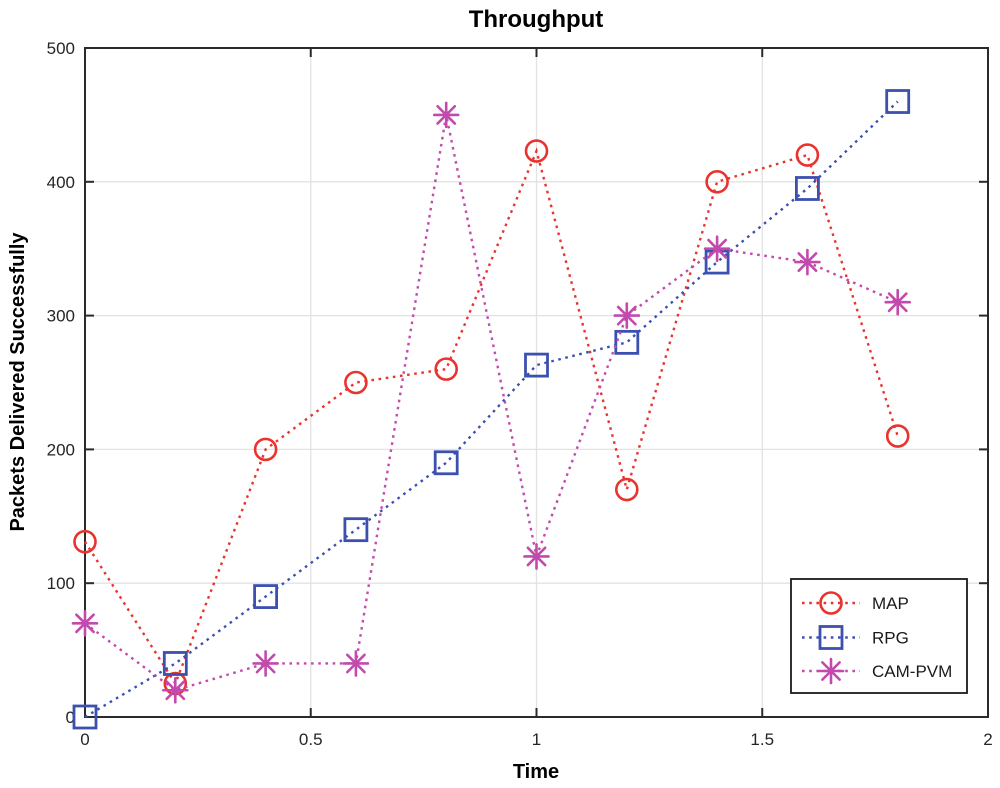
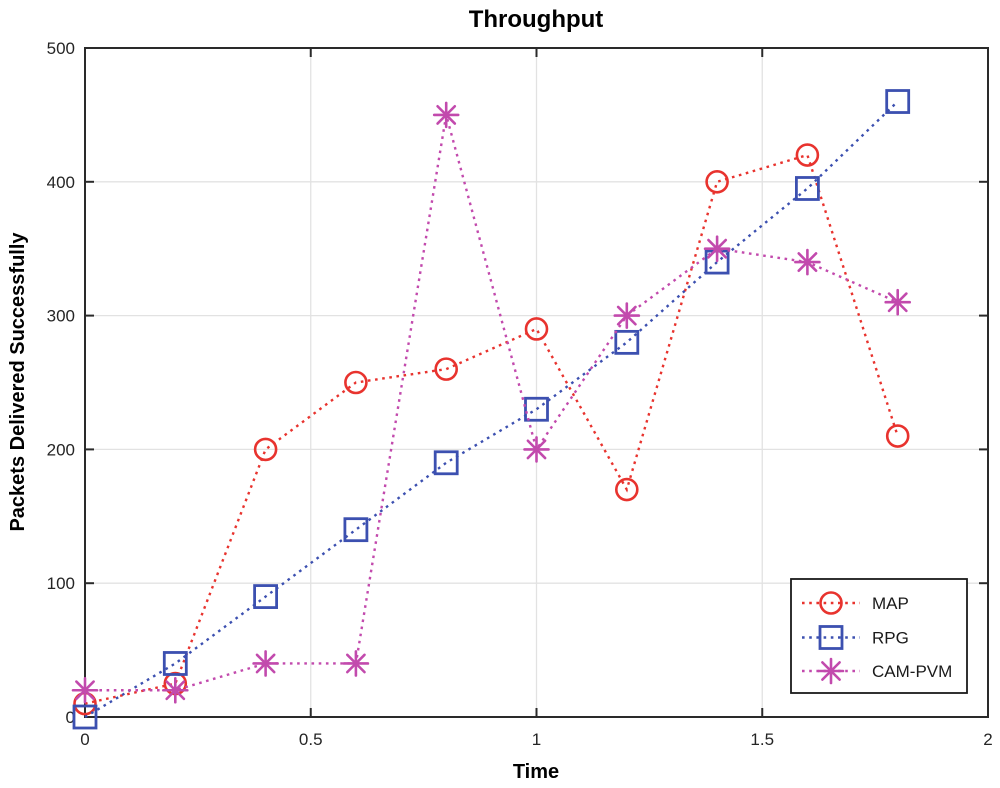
MAP/0: 131 -> 10
CAM-PVM/0: 70 -> 20
MAP/1: 423 -> 290
RPG/1: 263 -> 230
CAM-PVM/1: 120 -> 200
